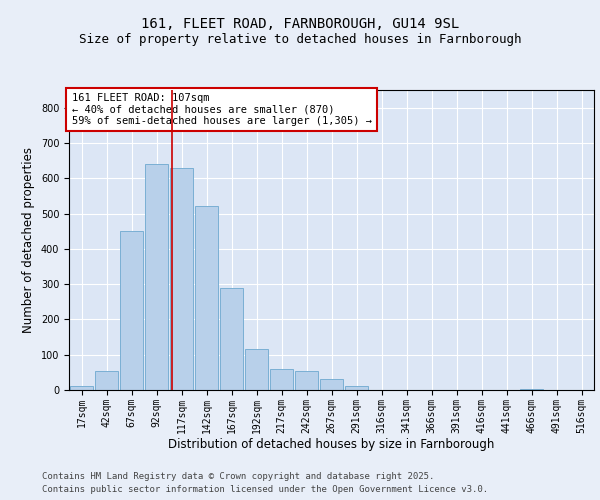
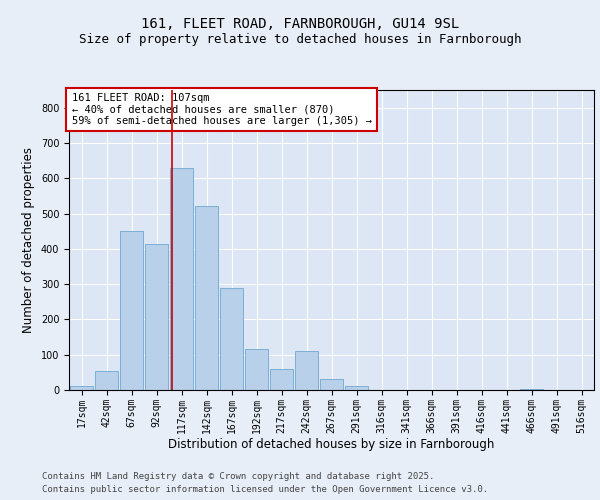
92sqm: 640 -> 415
242sqm: 55 -> 110
